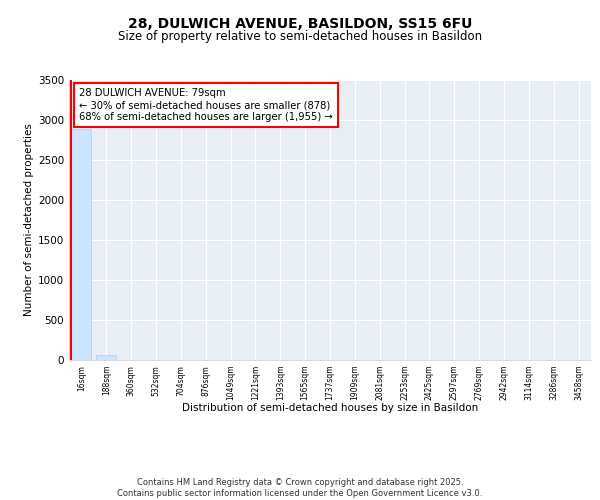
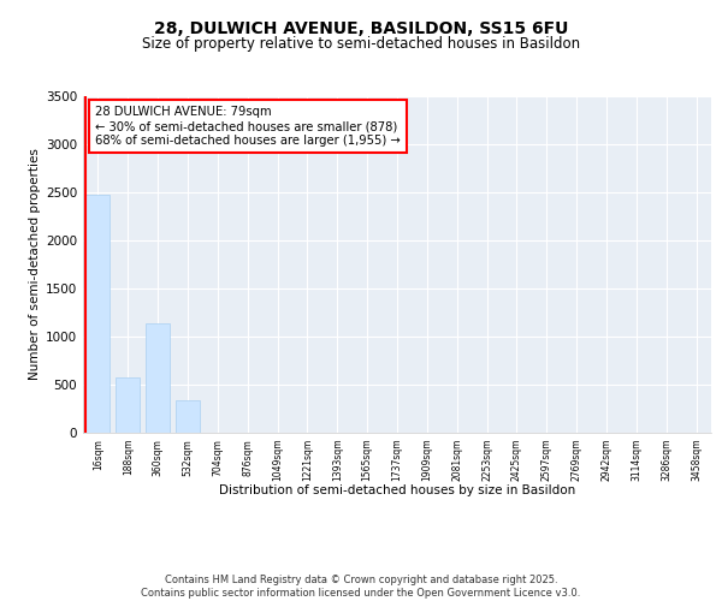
16sqm: 2890 -> 2480
188sqm: 60 -> 580
360sqm: 0 -> 1140
532sqm: 0 -> 340
